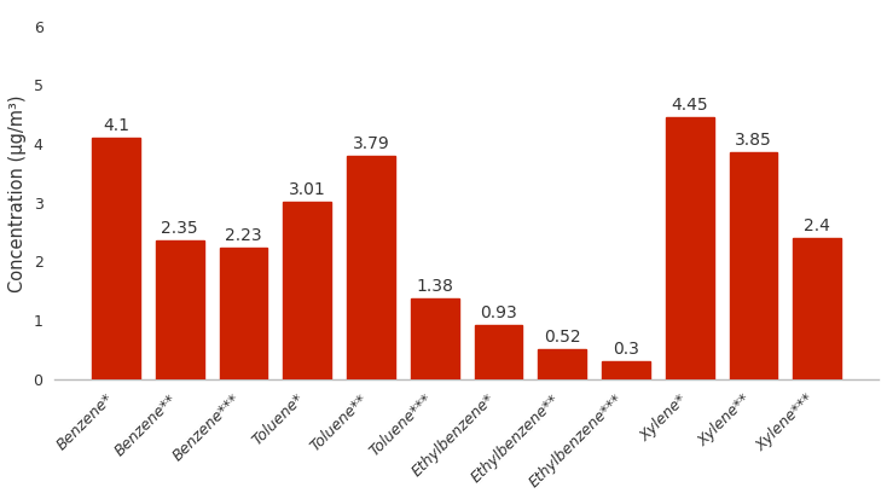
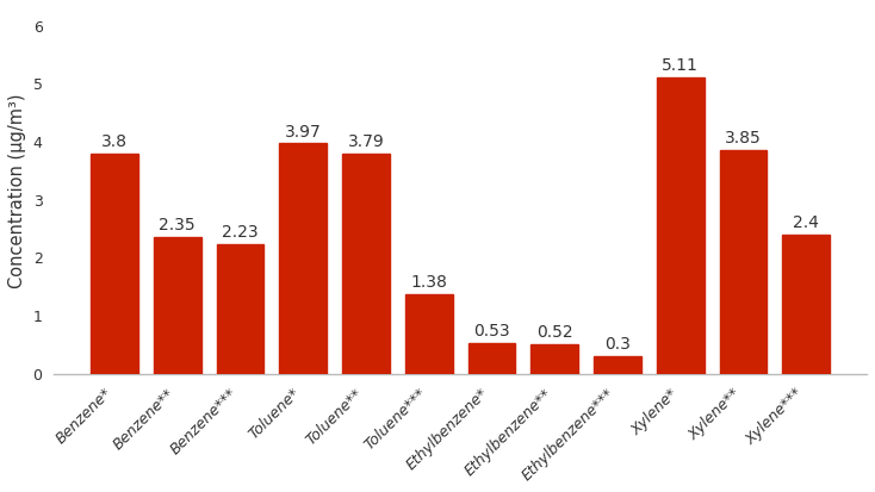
Benzene*: 4.1 -> 3.8
Toluene*: 3.01 -> 3.97
Ethylbenzene*: 0.93 -> 0.53
Xylene*: 4.45 -> 5.11
